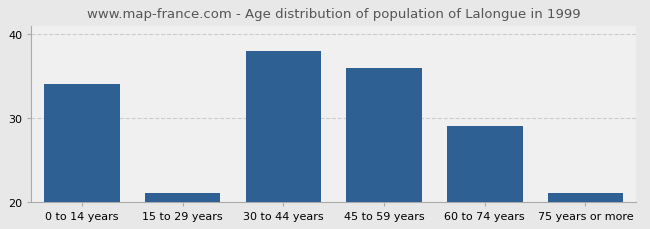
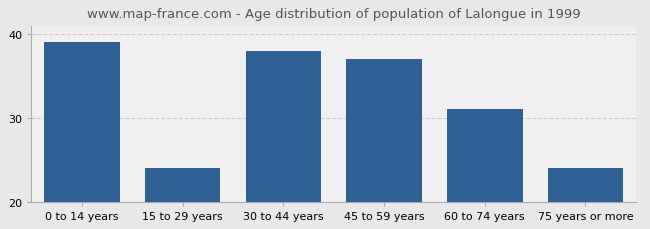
0 to 14 years: 34 -> 39
15 to 29 years: 21 -> 24
45 to 59 years: 36 -> 37
60 to 74 years: 29 -> 31
75 years or more: 21 -> 24
